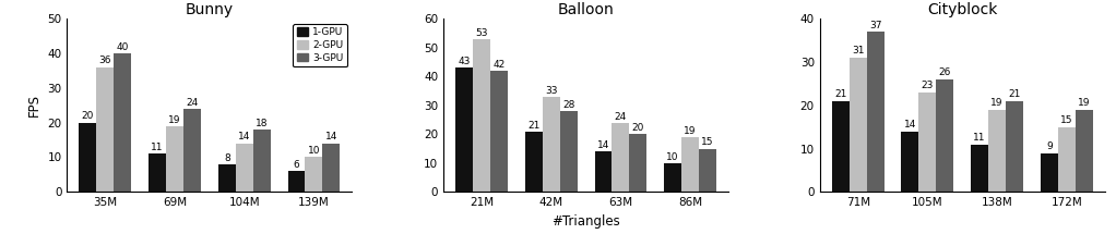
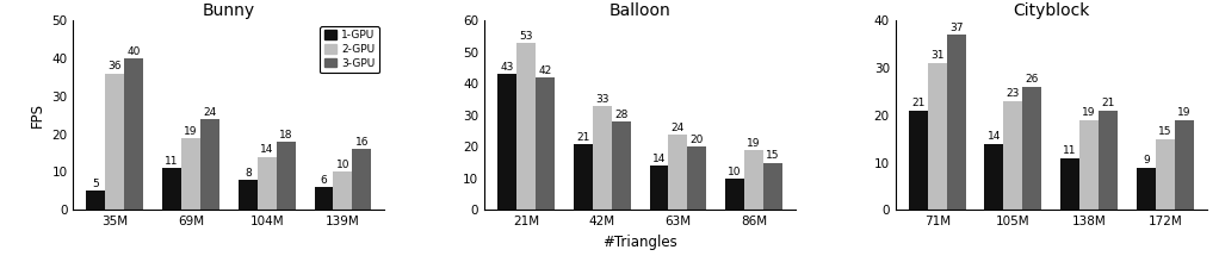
Bunny/1-GPU/35M: 20 -> 5
Bunny/3-GPU/139M: 14 -> 16
